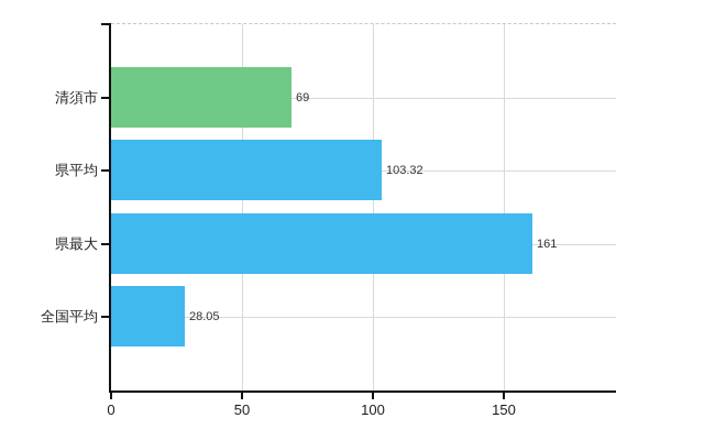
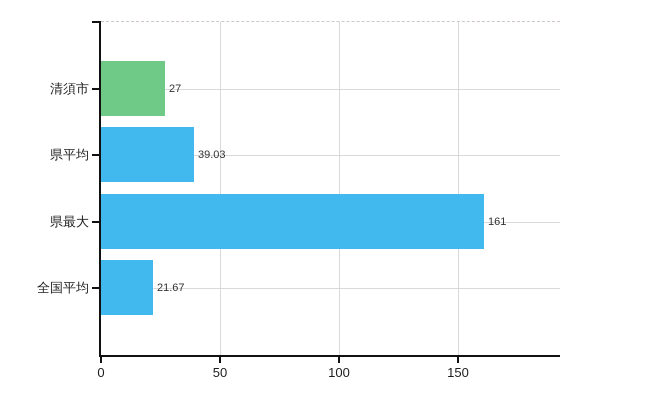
清須市: 69 -> 27
県平均: 103.32 -> 39.03
全国平均: 28.05 -> 21.67
